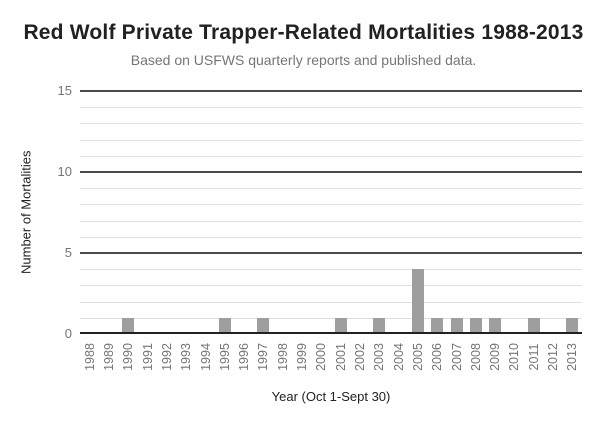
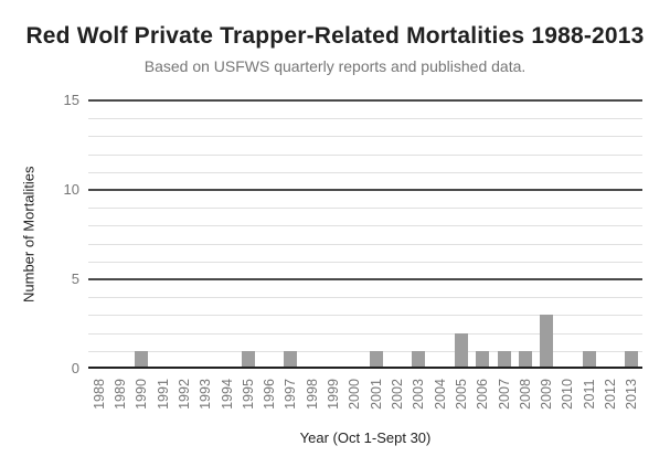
2005: 4 -> 2
2009: 1 -> 3
